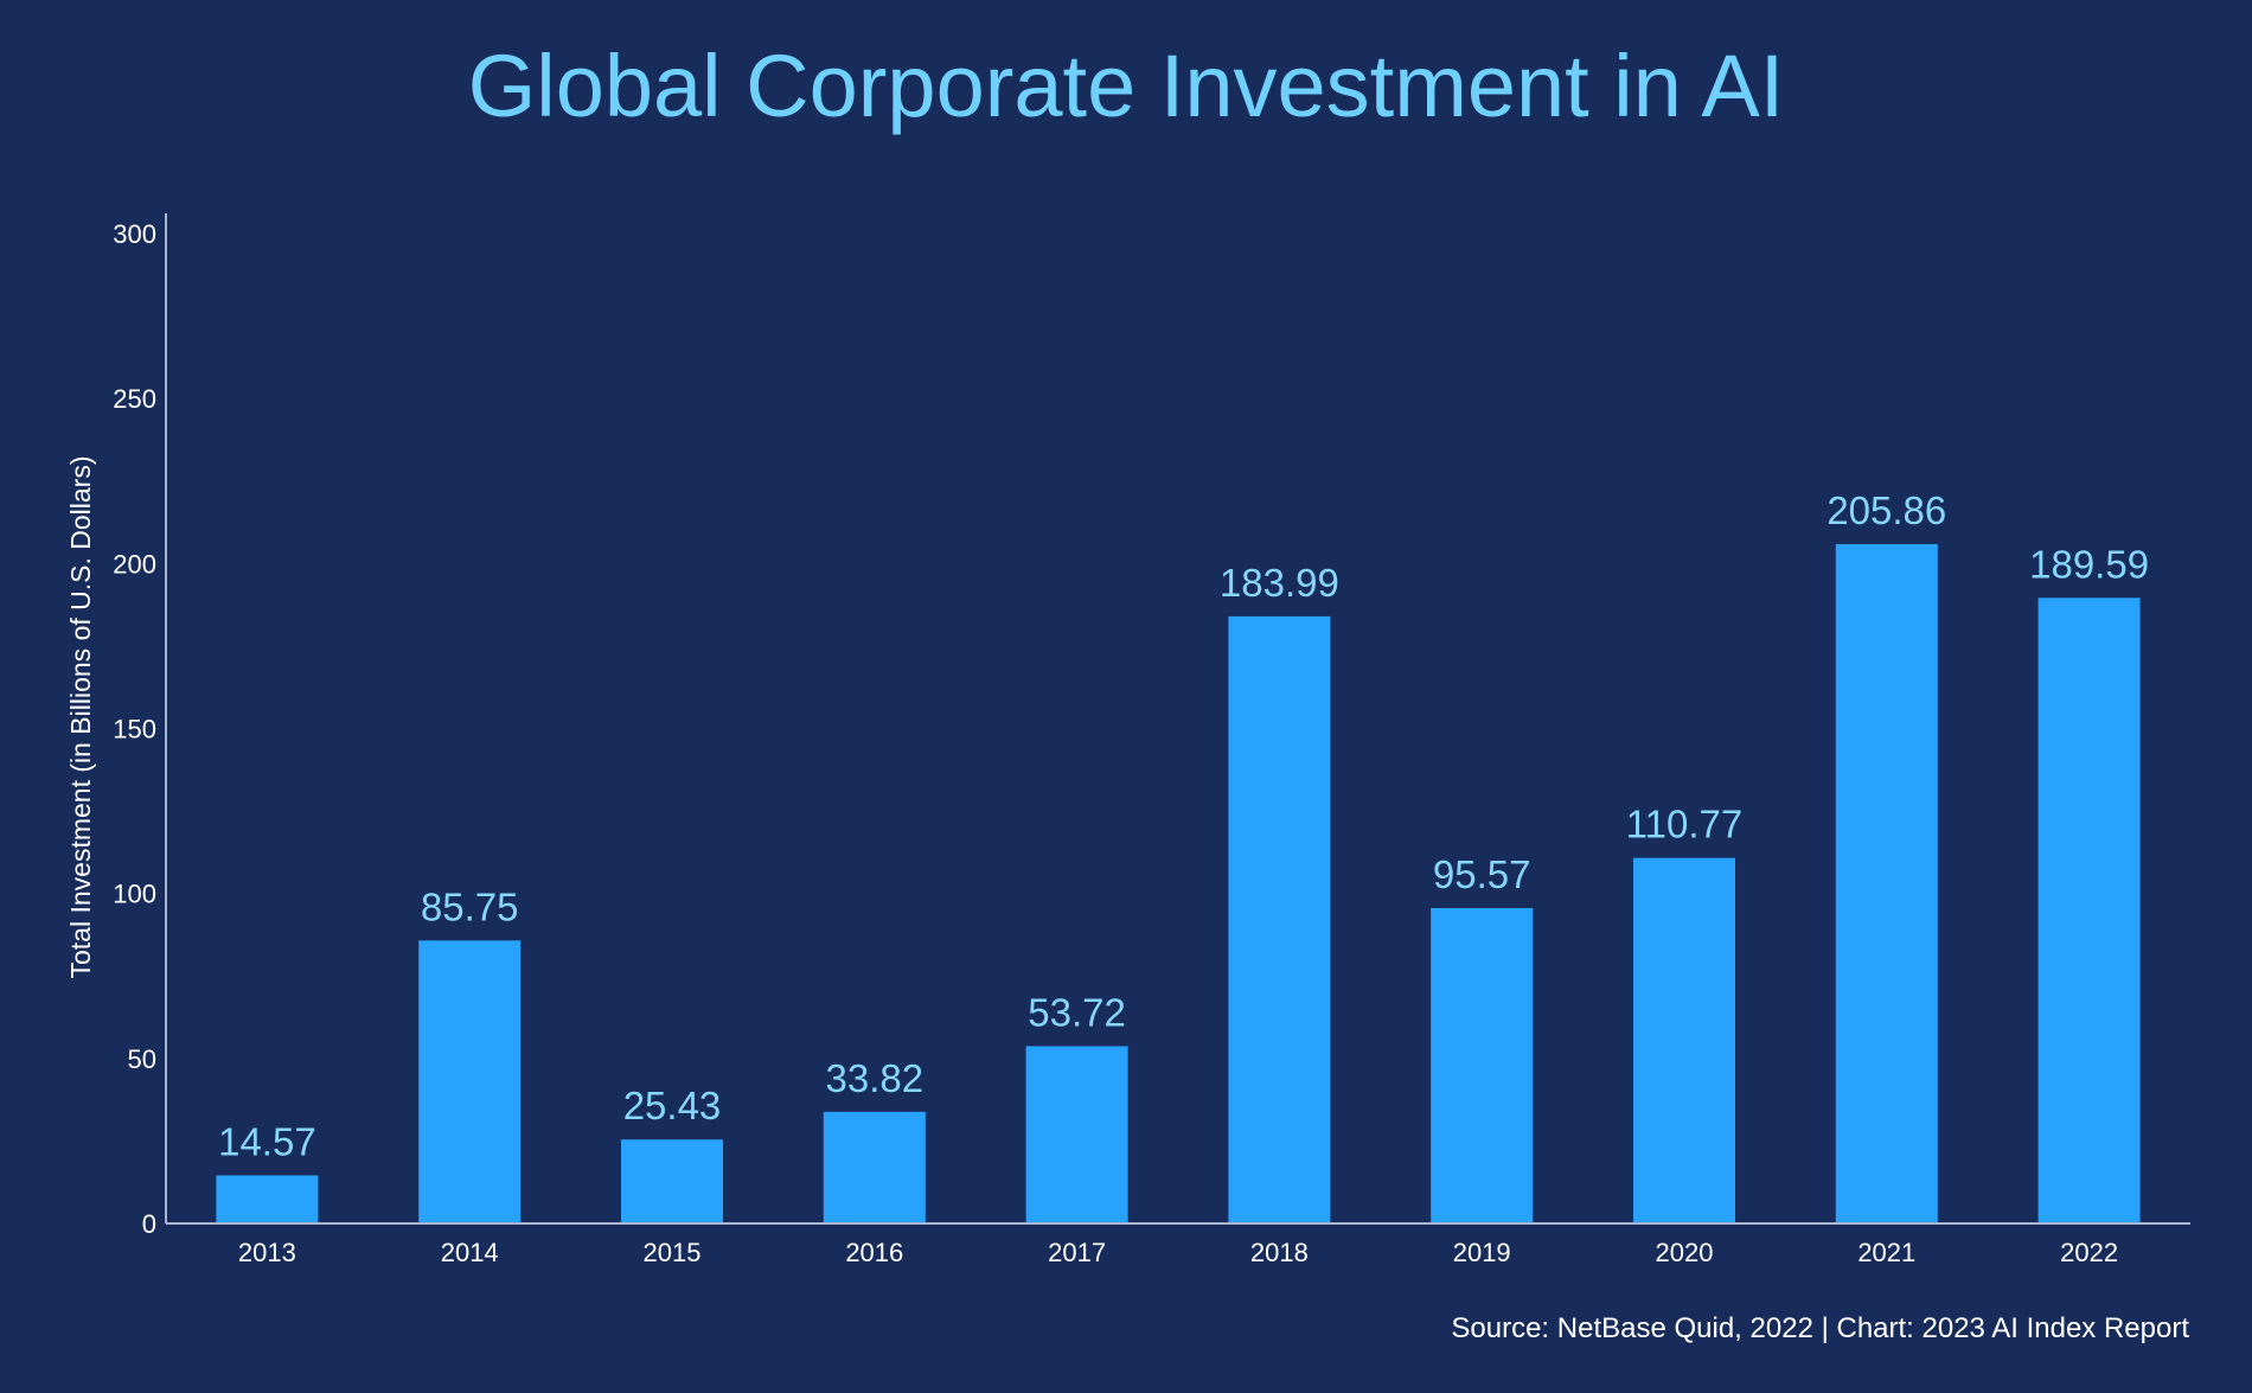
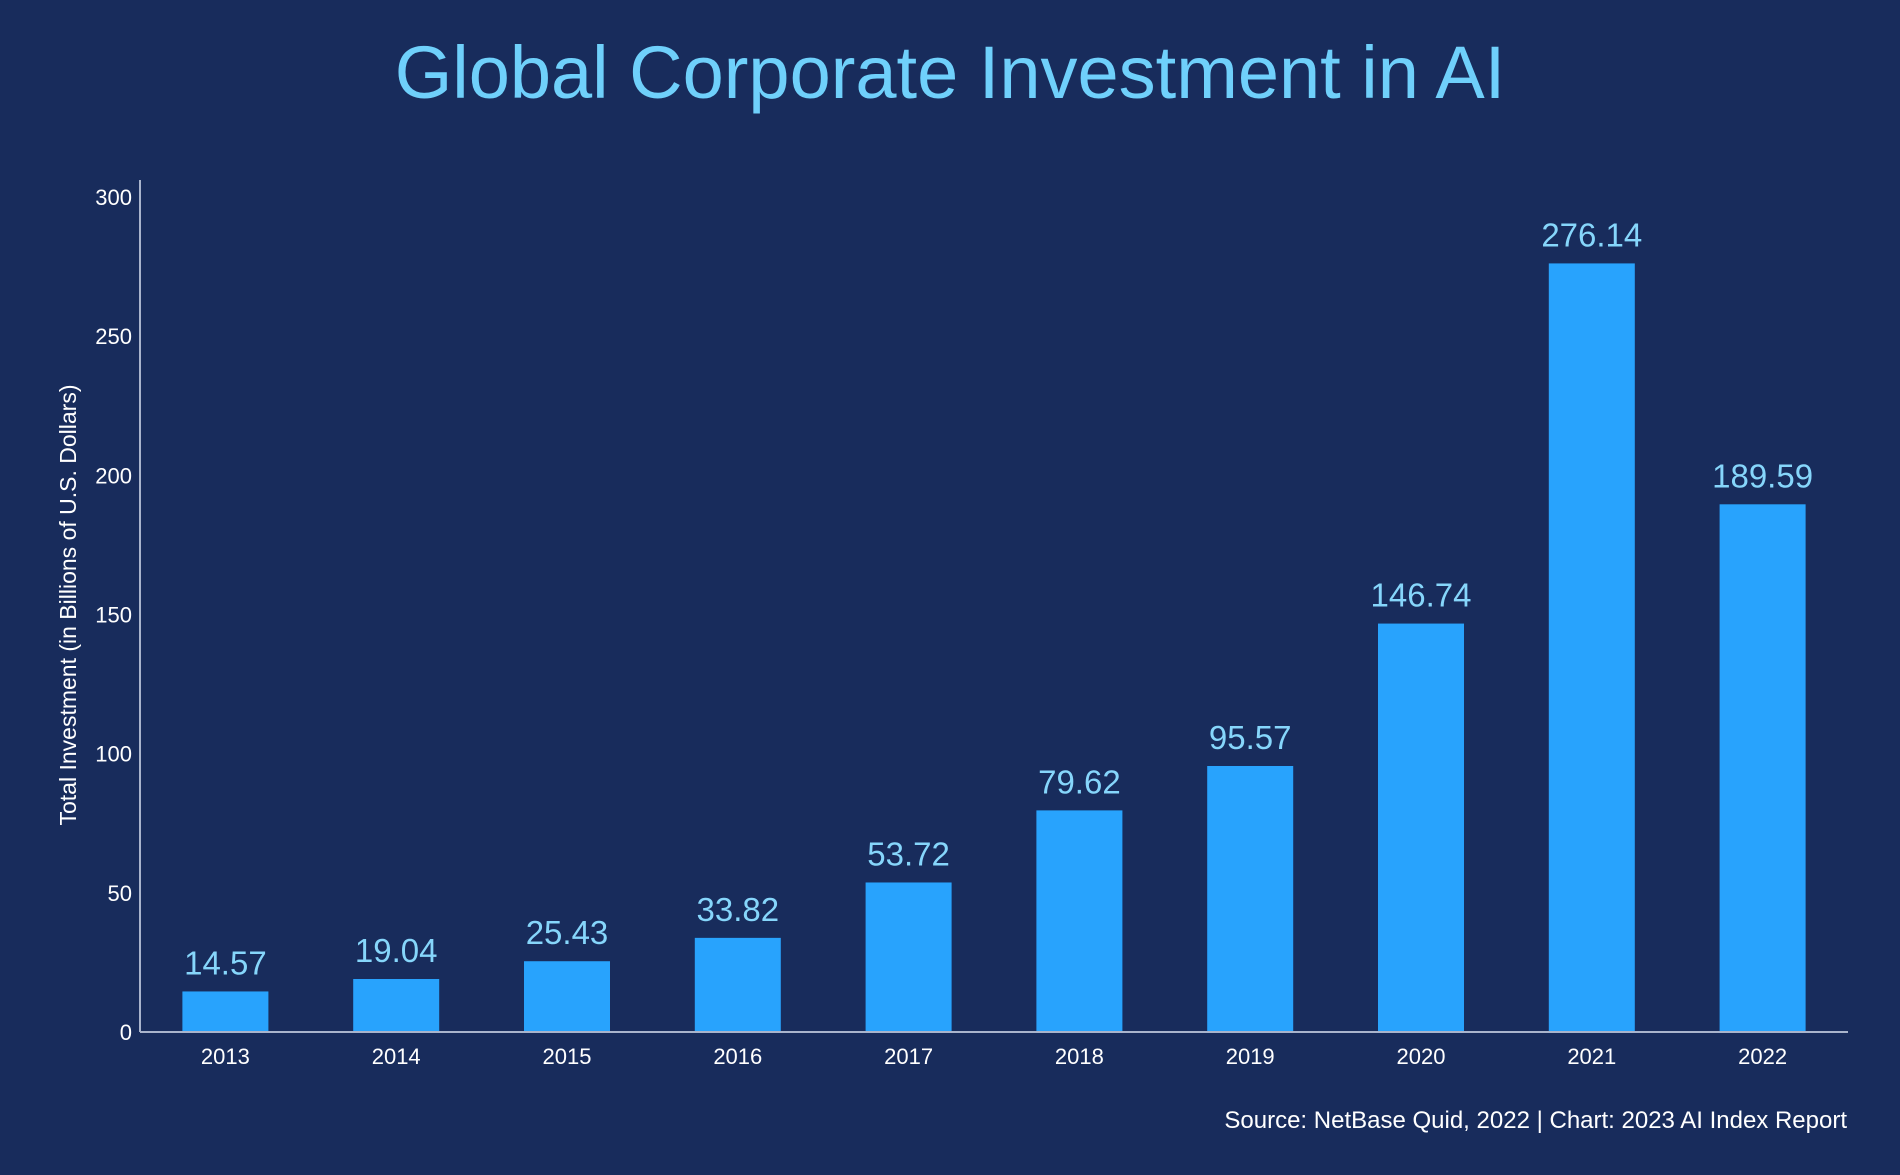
2014: 85.75 -> 19.04
2018: 183.99 -> 79.62
2020: 110.77 -> 146.74
2021: 205.86 -> 276.14
